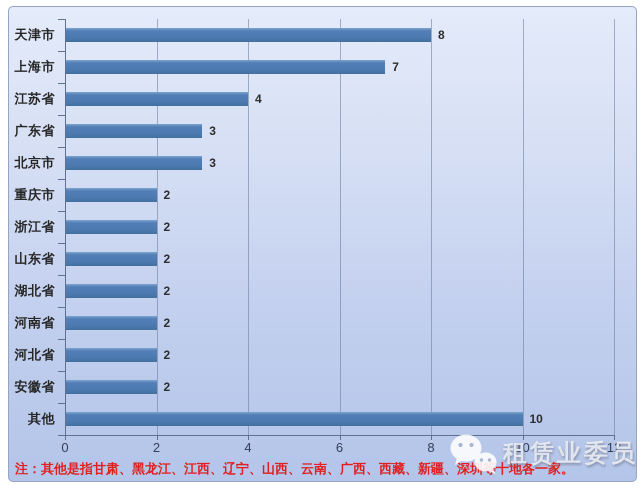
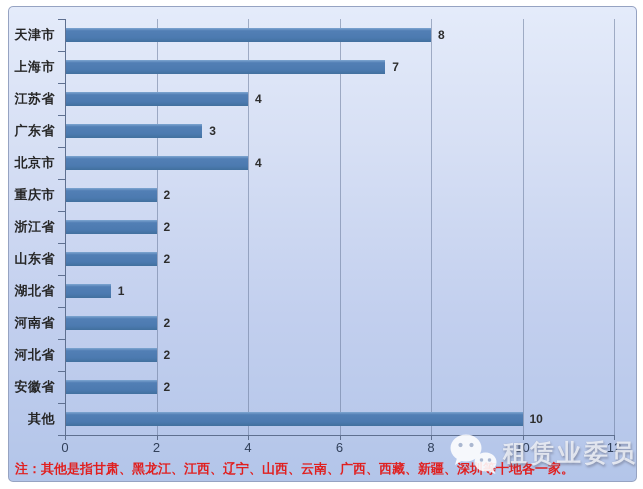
北京市: 3 -> 4
湖北省: 2 -> 1
